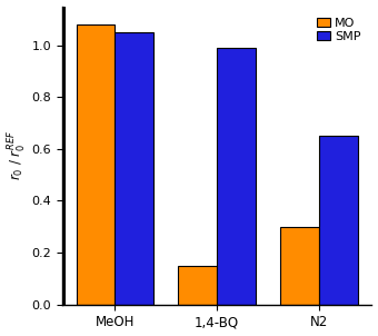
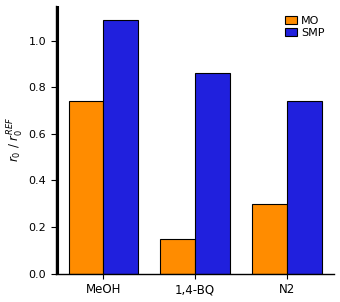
MO/MeOH: 1.08 -> 0.74
SMP/MeOH: 1.05 -> 1.09
SMP/1,4-BQ: 0.99 -> 0.86
SMP/N2: 0.65 -> 0.74
